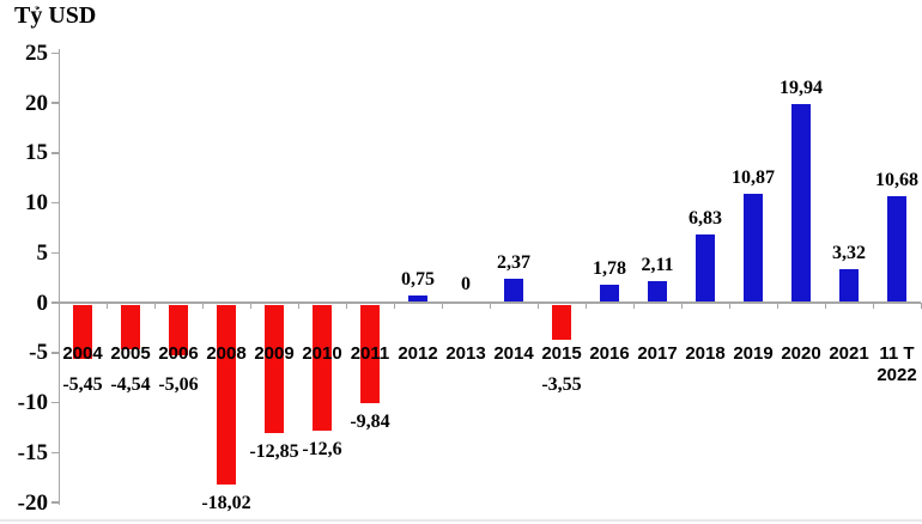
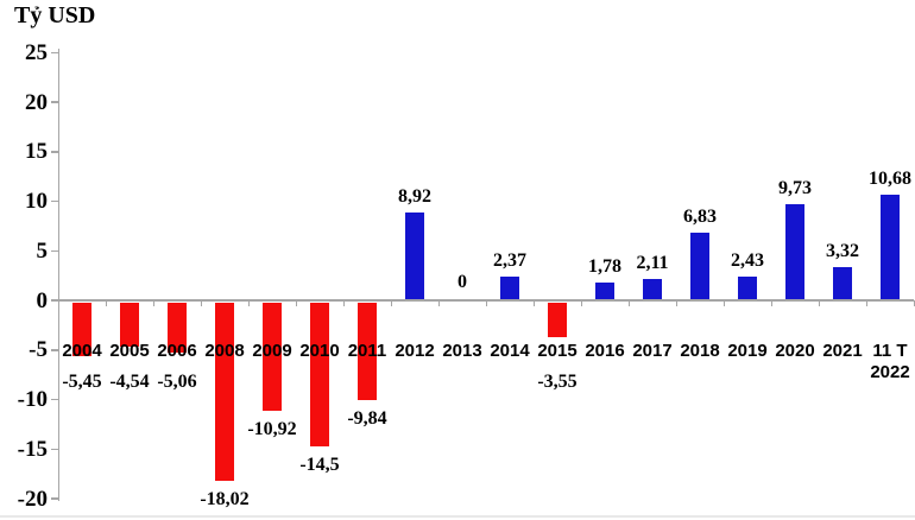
2009: -12,85 -> -10,92
2010: -12,6 -> -14,5
2012: 0,75 -> 8,92
2019: 10,87 -> 2,43
2020: 19,94 -> 9,73
